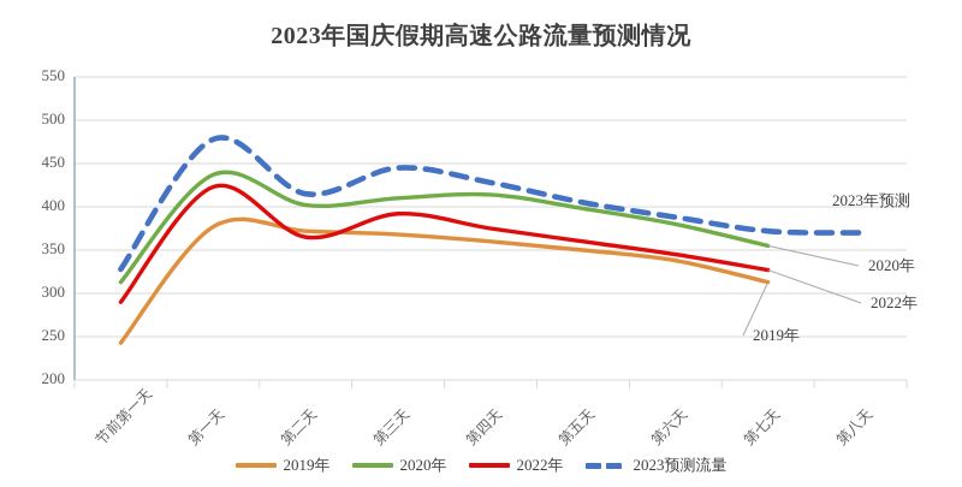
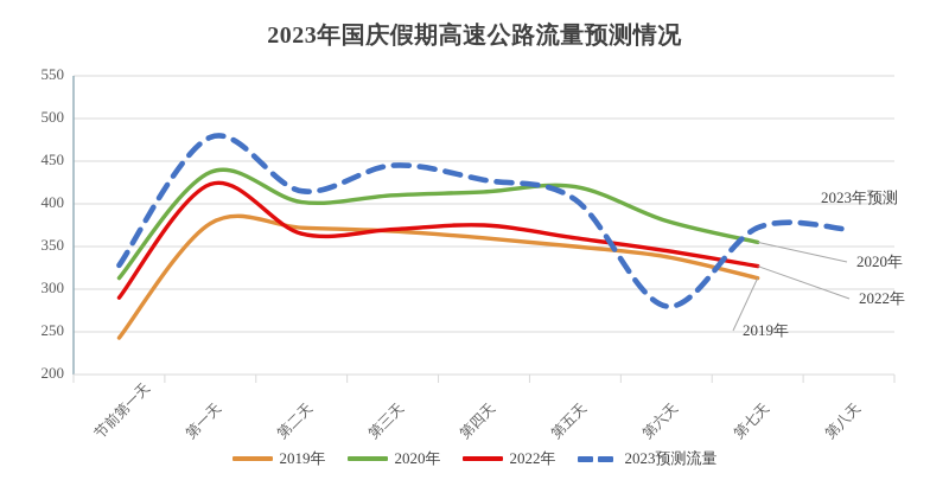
2022年/第三天: 390 -> 370
2020年/第五天: 400 -> 420
2023预测流量/第六天: 390 -> 280
